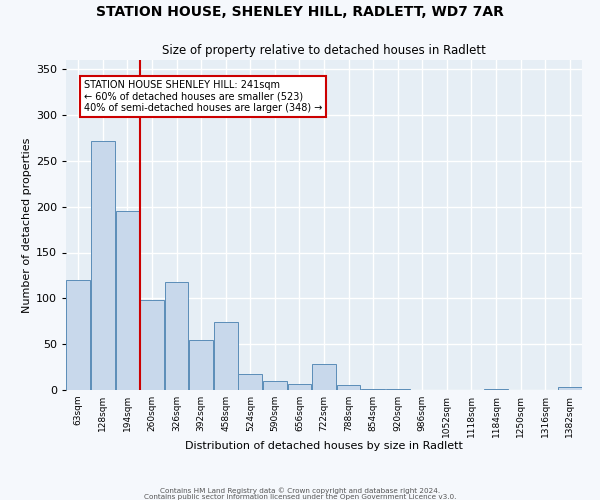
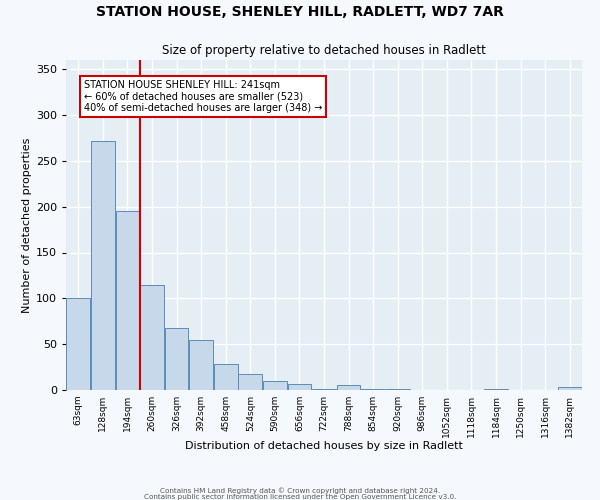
63sqm: 120 -> 100
260sqm: 98 -> 115
326sqm: 118 -> 68
458sqm: 74 -> 28
722sqm: 28 -> 1
